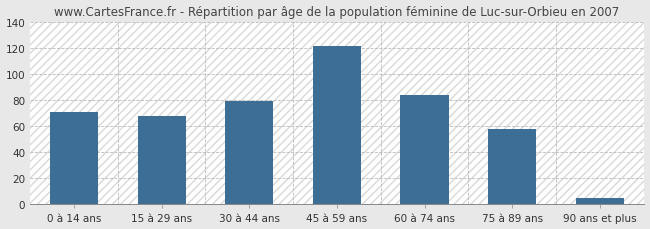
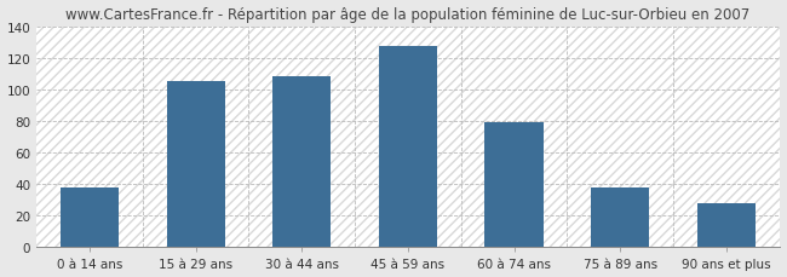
0 à 14 ans: 71 -> 38
15 à 29 ans: 68 -> 105
30 à 44 ans: 79 -> 108
45 à 59 ans: 121 -> 127
60 à 74 ans: 84 -> 79
75 à 89 ans: 58 -> 38
90 ans et plus: 5 -> 28
